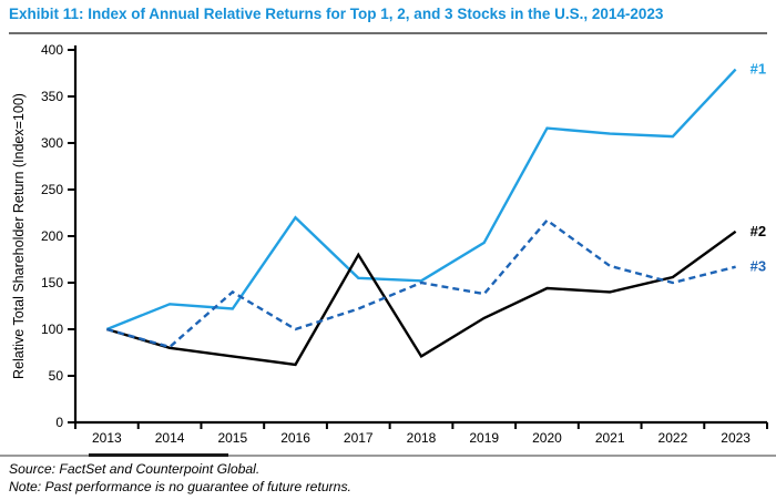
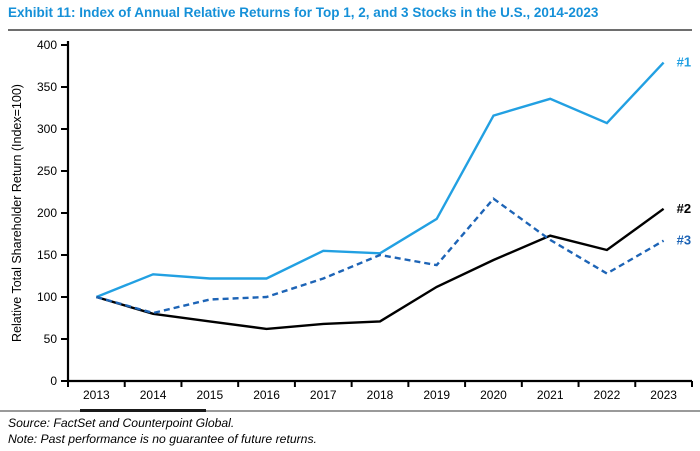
#3/2015: 140 -> 100
#1/2016: 220 -> 120
#2/2017: 180 -> 70
#1/2021: 310 -> 340
#2/2021: 140 -> 170
#3/2022: 150 -> 130
